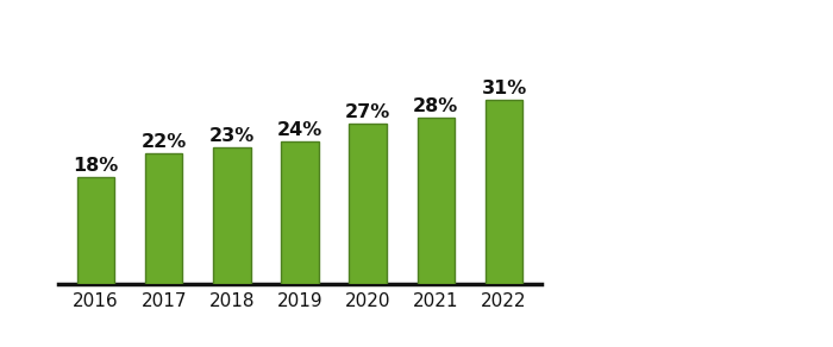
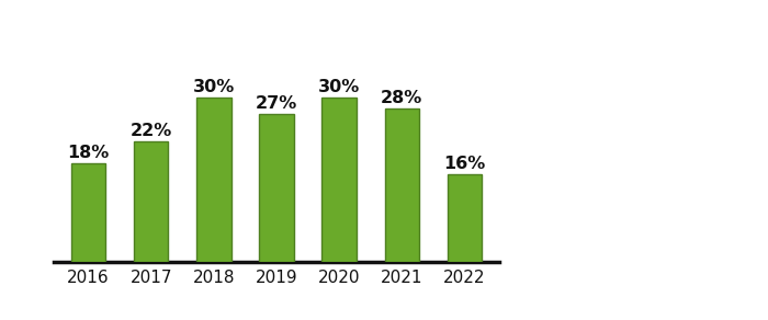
2018: 23% -> 30%
2019: 24% -> 27%
2020: 27% -> 30%
2022: 31% -> 16%
